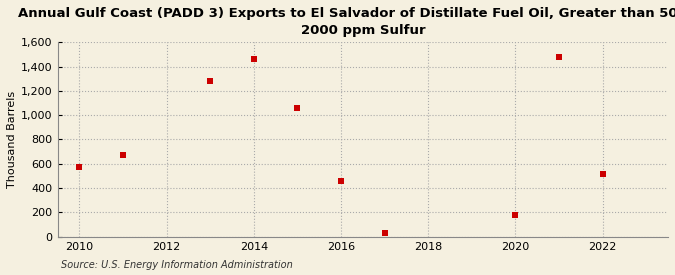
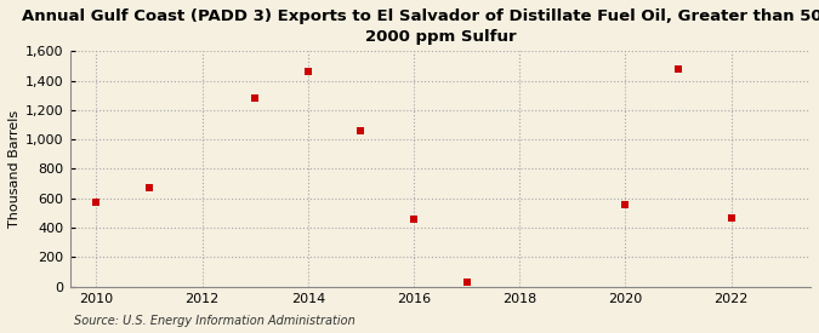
2020: 180 -> 560
2022: 520 -> 470
